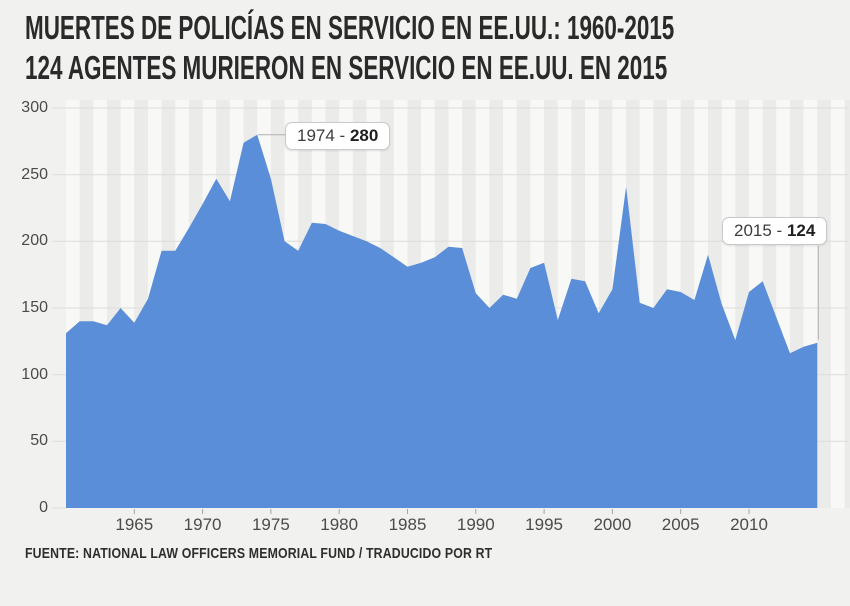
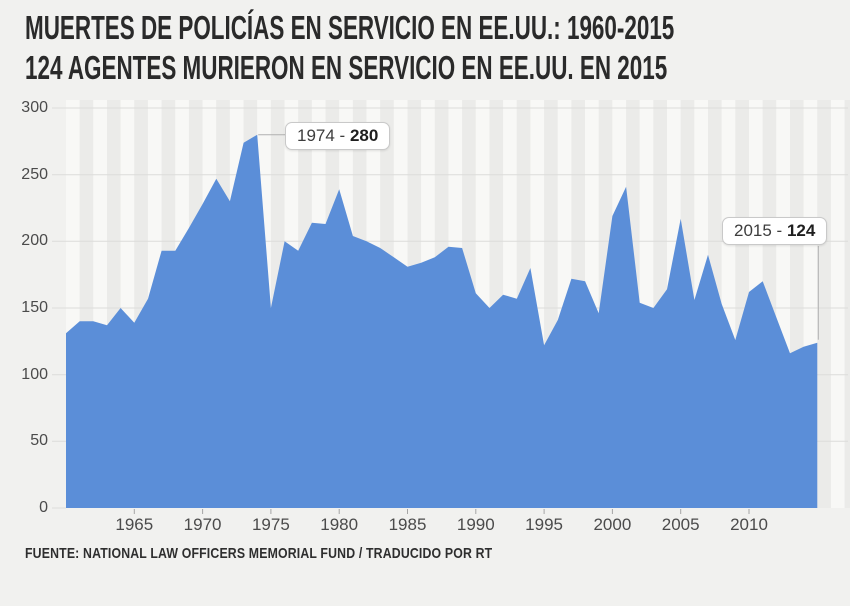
1975: 247 -> 150
1980: 208 -> 239
1995: 184 -> 122
2000: 164 -> 219
2005: 162 -> 217
